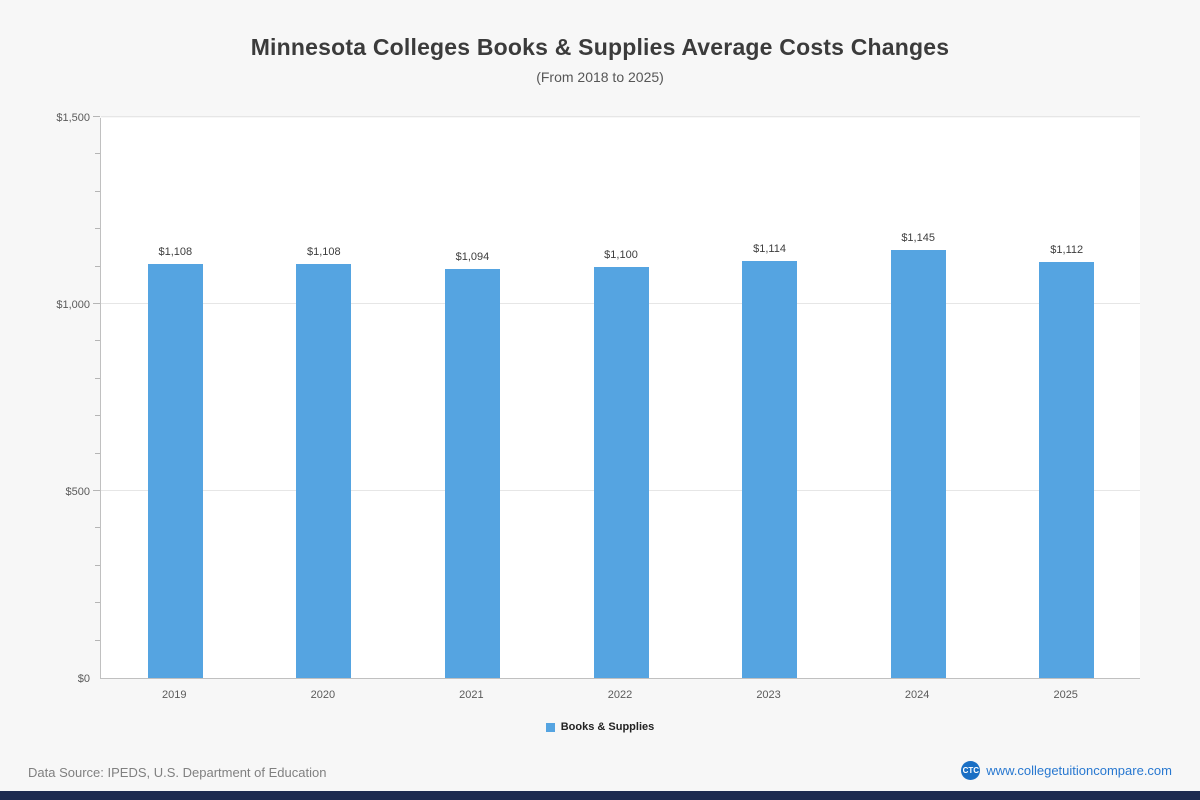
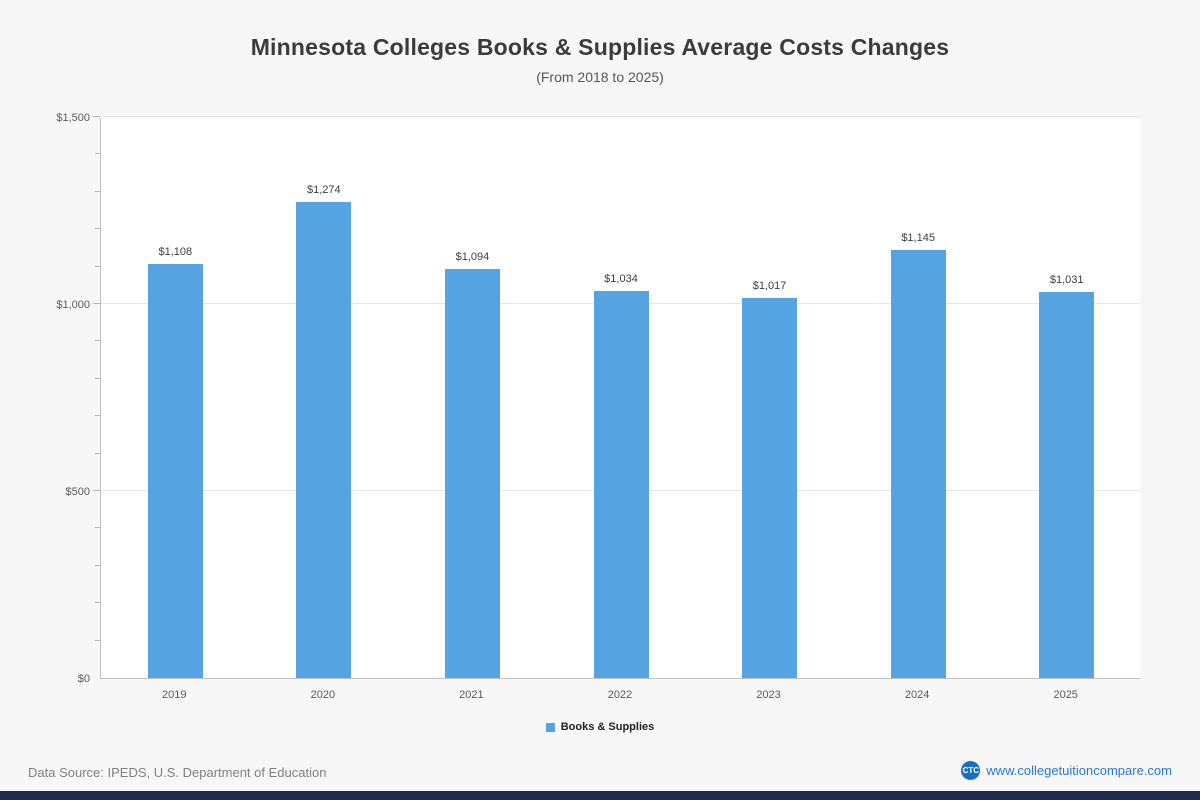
2020: $1,108 -> $1,274
2022: $1,100 -> $1,034
2023: $1,114 -> $1,017
2025: $1,112 -> $1,031
